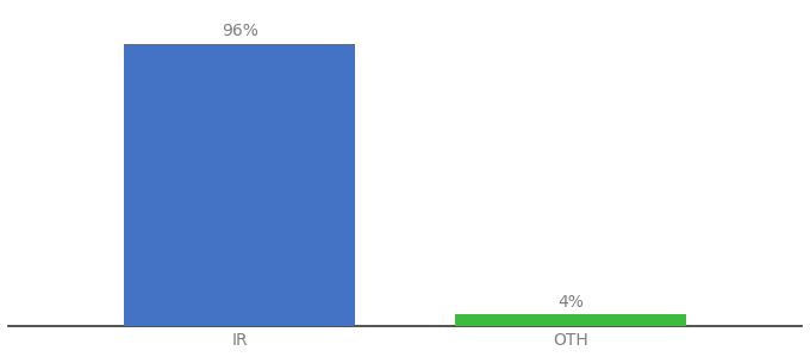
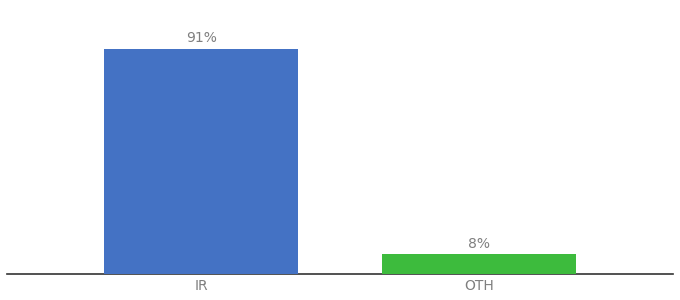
IR: 96% -> 91%
OTH: 4% -> 8%
